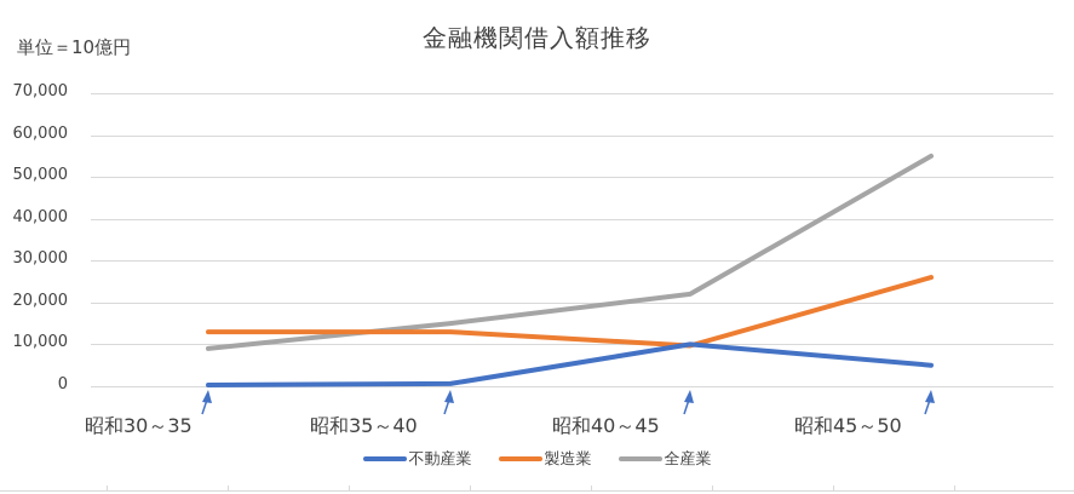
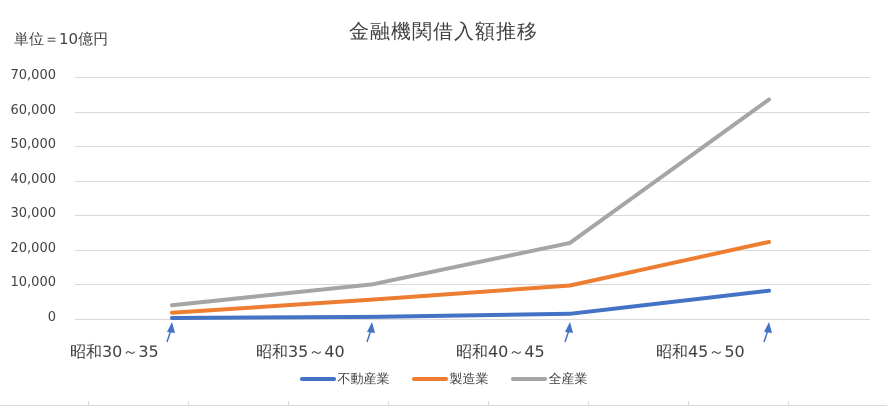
製造業/昭和30～35: 13000 -> 2000
全産業/昭和30～35: 9000 -> 4000
製造業/昭和35～40: 13000 -> 6000
全産業/昭和35～40: 15000 -> 10000
不動産業/昭和40～45: 10000 -> 2000
不動産業/昭和45～50: 5000 -> 8000
製造業/昭和45～50: 26000 -> 22000
全産業/昭和45～50: 55000 -> 64000
